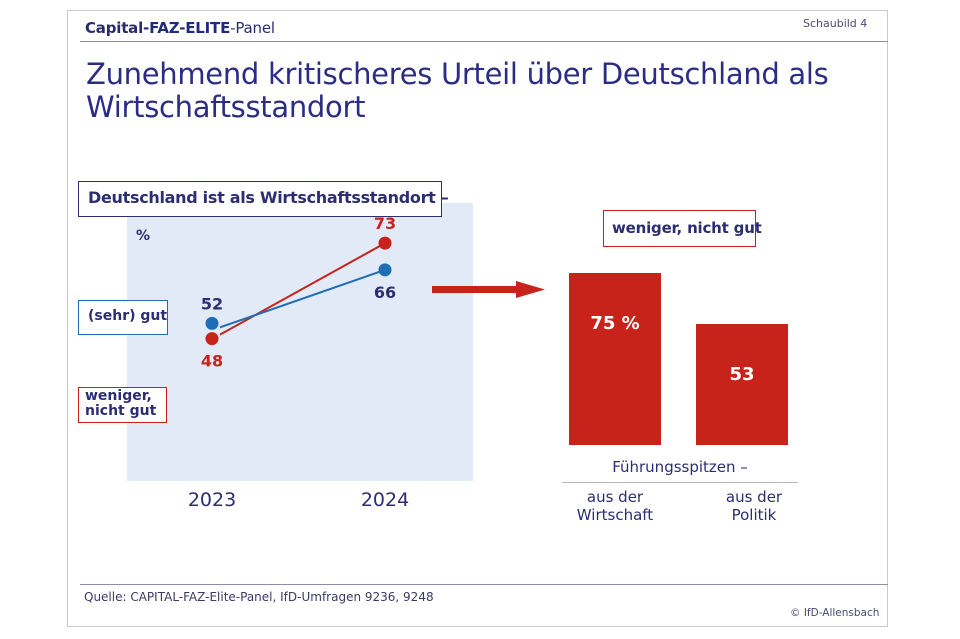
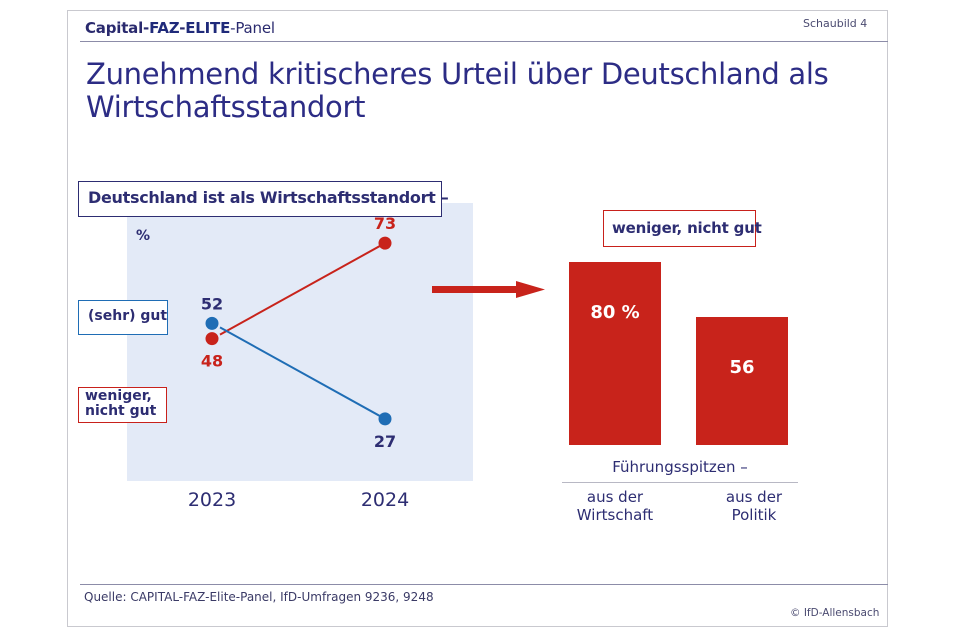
Deutschland ist als Wirtschaftsstandort –/(sehr) gut/2024: 66 -> 27
weniger, nicht gut/aus der Wirtschaft: 75 -> 80
weniger, nicht gut/aus der Politik: 53 -> 56
